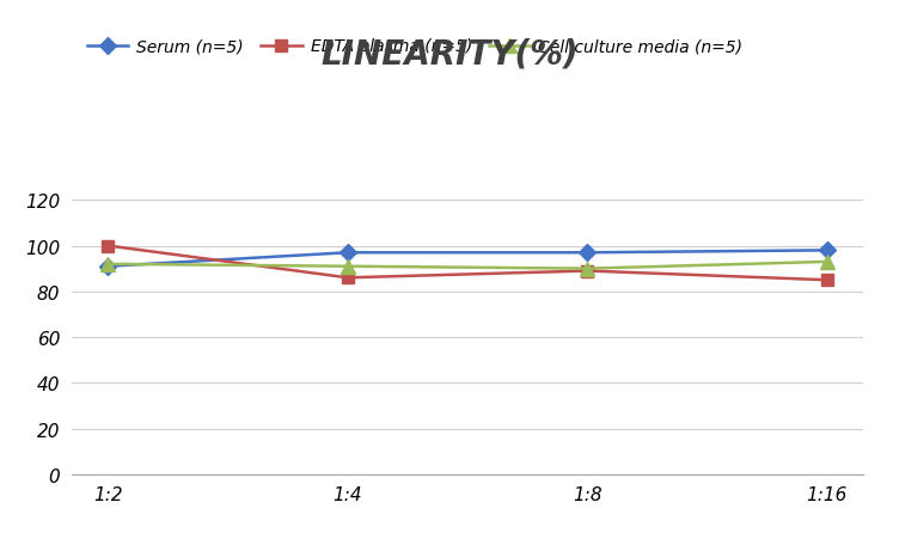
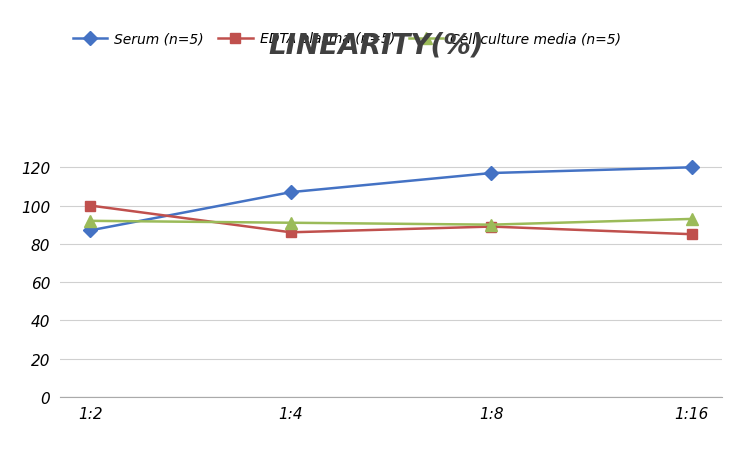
Serum (n=5)/1:2: 91 -> 87
Serum (n=5)/1:4: 97 -> 107
Serum (n=5)/1:8: 97 -> 117
Serum (n=5)/1:16: 98 -> 120
